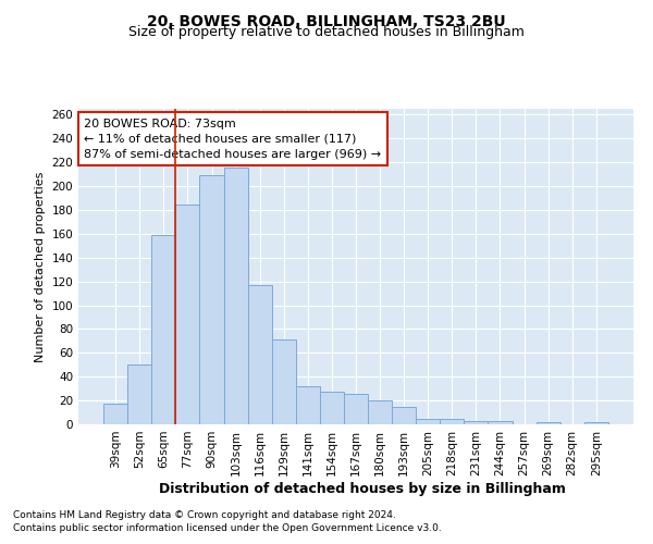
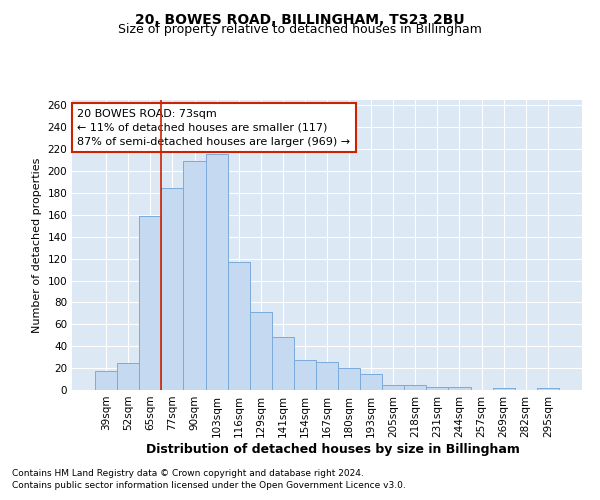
52sqm: 50 -> 25
141sqm: 32 -> 48
